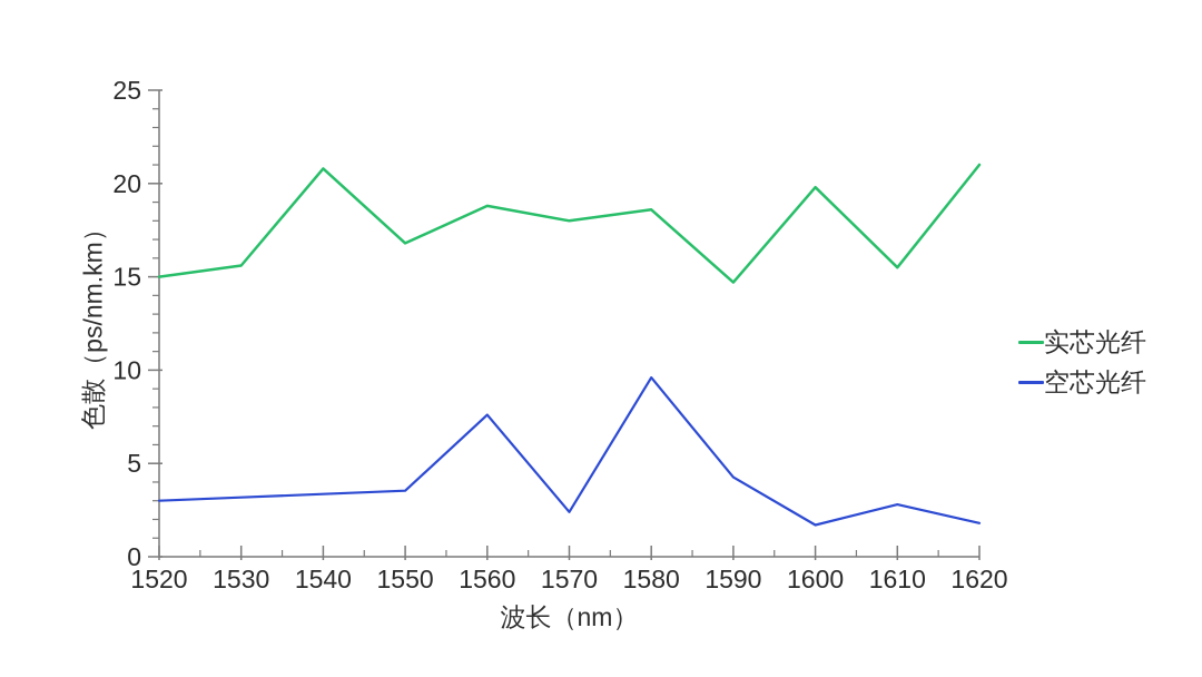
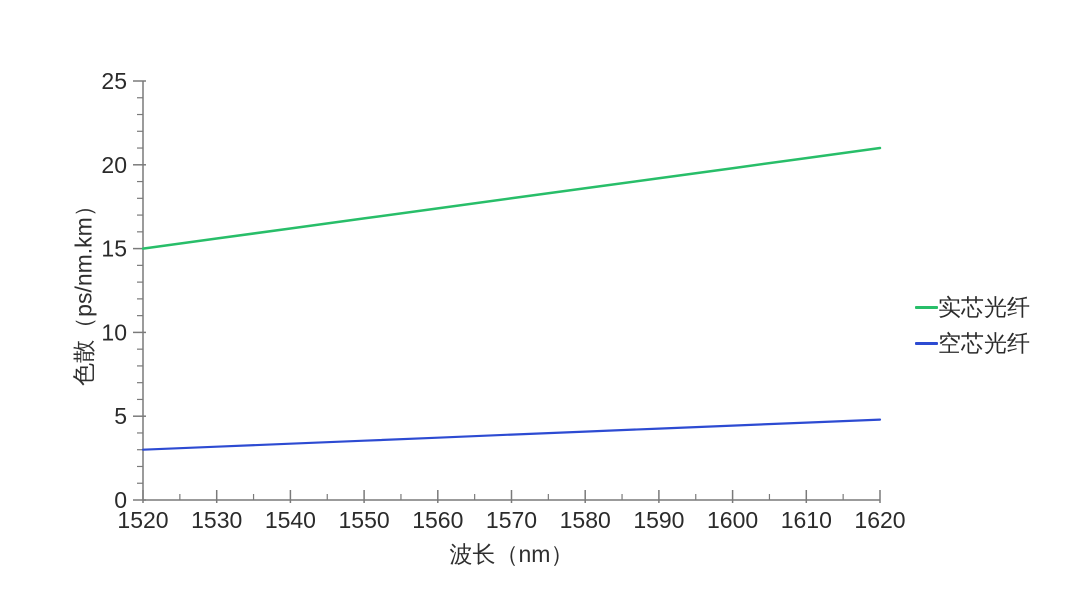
实芯光纤/1540: 20.8 -> 16.2
实芯光纤/1560: 18.8 -> 17.4
空芯光纤/1560: 7.6 -> 3.7
空芯光纤/1570: 2.4 -> 3.9
空芯光纤/1580: 9.6 -> 4.1
实芯光纤/1590: 14.7 -> 19.2
空芯光纤/1600: 1.7 -> 4.4
实芯光纤/1610: 15.5 -> 20.4
空芯光纤/1610: 2.8 -> 4.6
空芯光纤/1620: 1.8 -> 4.8
